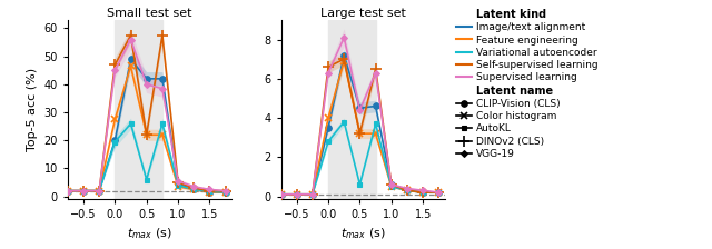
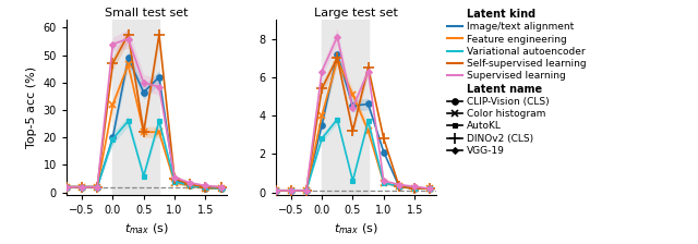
Small test set/Feature engineering/0.0: 27.5 -> 32.0
Small test set/Supervised learning/0.0: 45.0 -> 54.0
Small test set/Image/text alignment/0.5: 42.0 -> 36.5
Large test set/Self-supervised learning/0.0: 6.6 -> 5.4
Large test set/Feature engineering/0.5: 3.2 -> 5.1
Large test set/Image/text alignment/1.0: 0.6 -> 2.1
Large test set/Self-supervised learning/1.0: 0.6 -> 2.8
